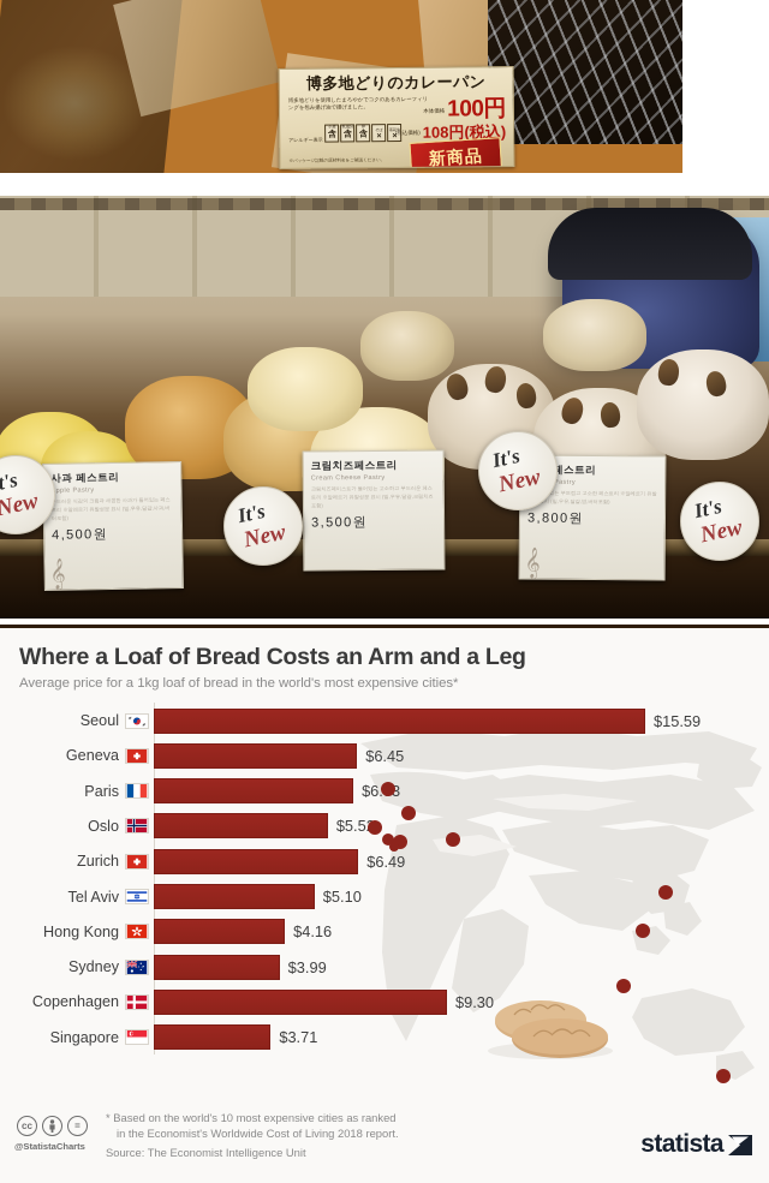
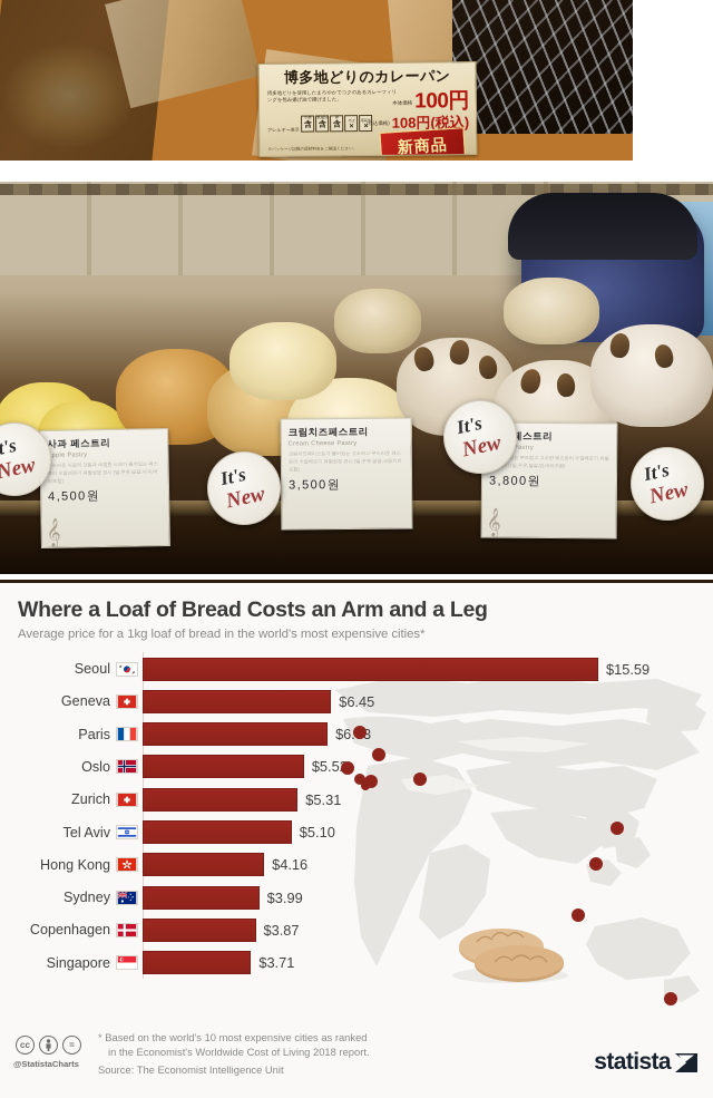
Zurich: $6.49 -> $5.31
Copenhagen: $9.30 -> $3.87
